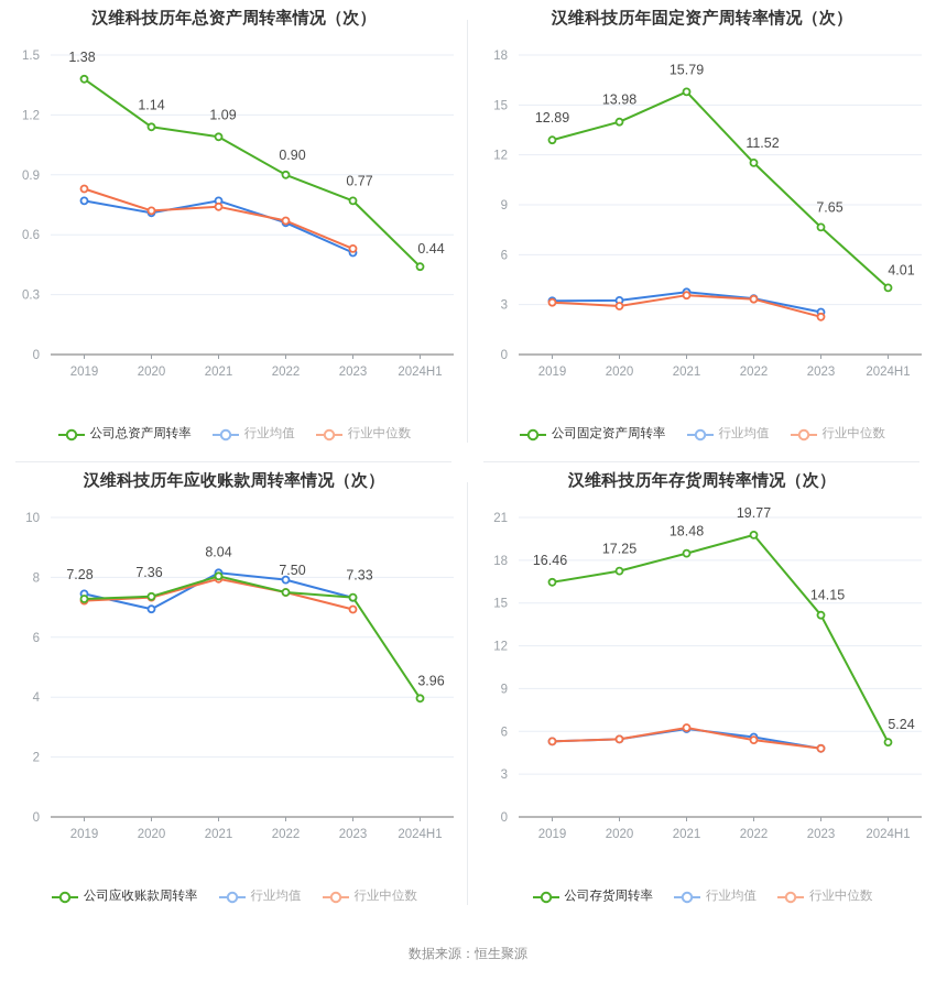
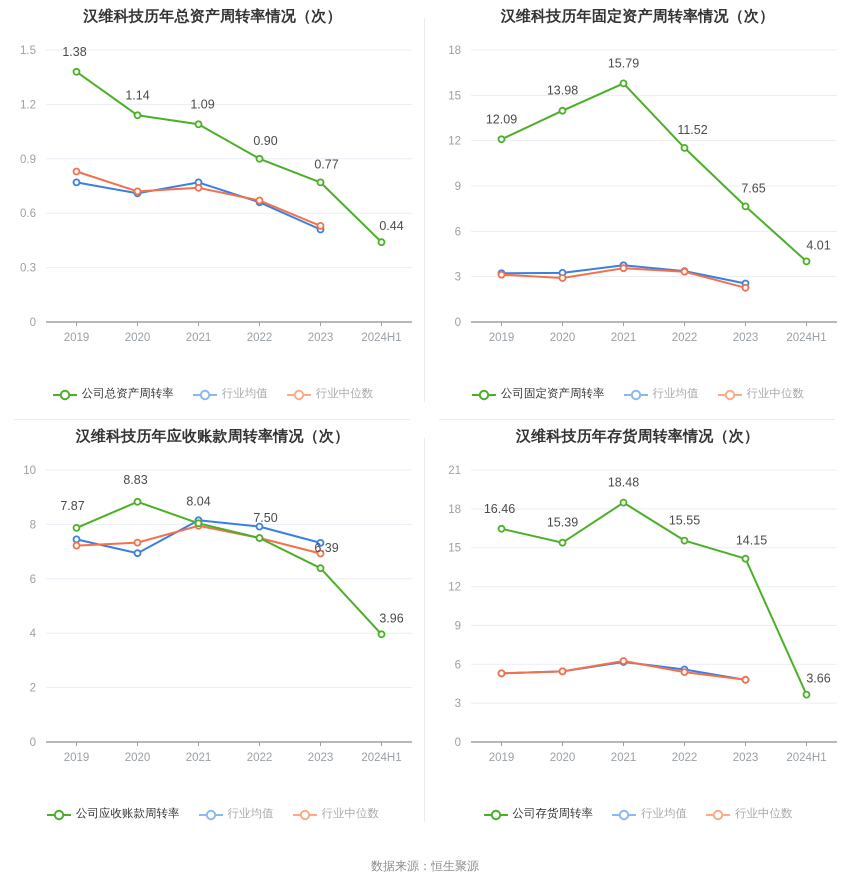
汉维科技历年固定资产周转率情况（次）/公司固定资产周转率/2019: 12.89 -> 12.09
汉维科技历年应收账款周转率情况（次）/公司应收账款周转率/2019: 7.28 -> 7.87
汉维科技历年应收账款周转率情况（次）/公司应收账款周转率/2020: 7.36 -> 8.83
汉维科技历年应收账款周转率情况（次）/公司应收账款周转率/2023: 7.33 -> 6.39
汉维科技历年存货周转率情况（次）/公司存货周转率/2020: 17.25 -> 15.39
汉维科技历年存货周转率情况（次）/公司存货周转率/2022: 19.77 -> 15.55
汉维科技历年存货周转率情况（次）/公司存货周转率/2024H1: 5.24 -> 3.66
